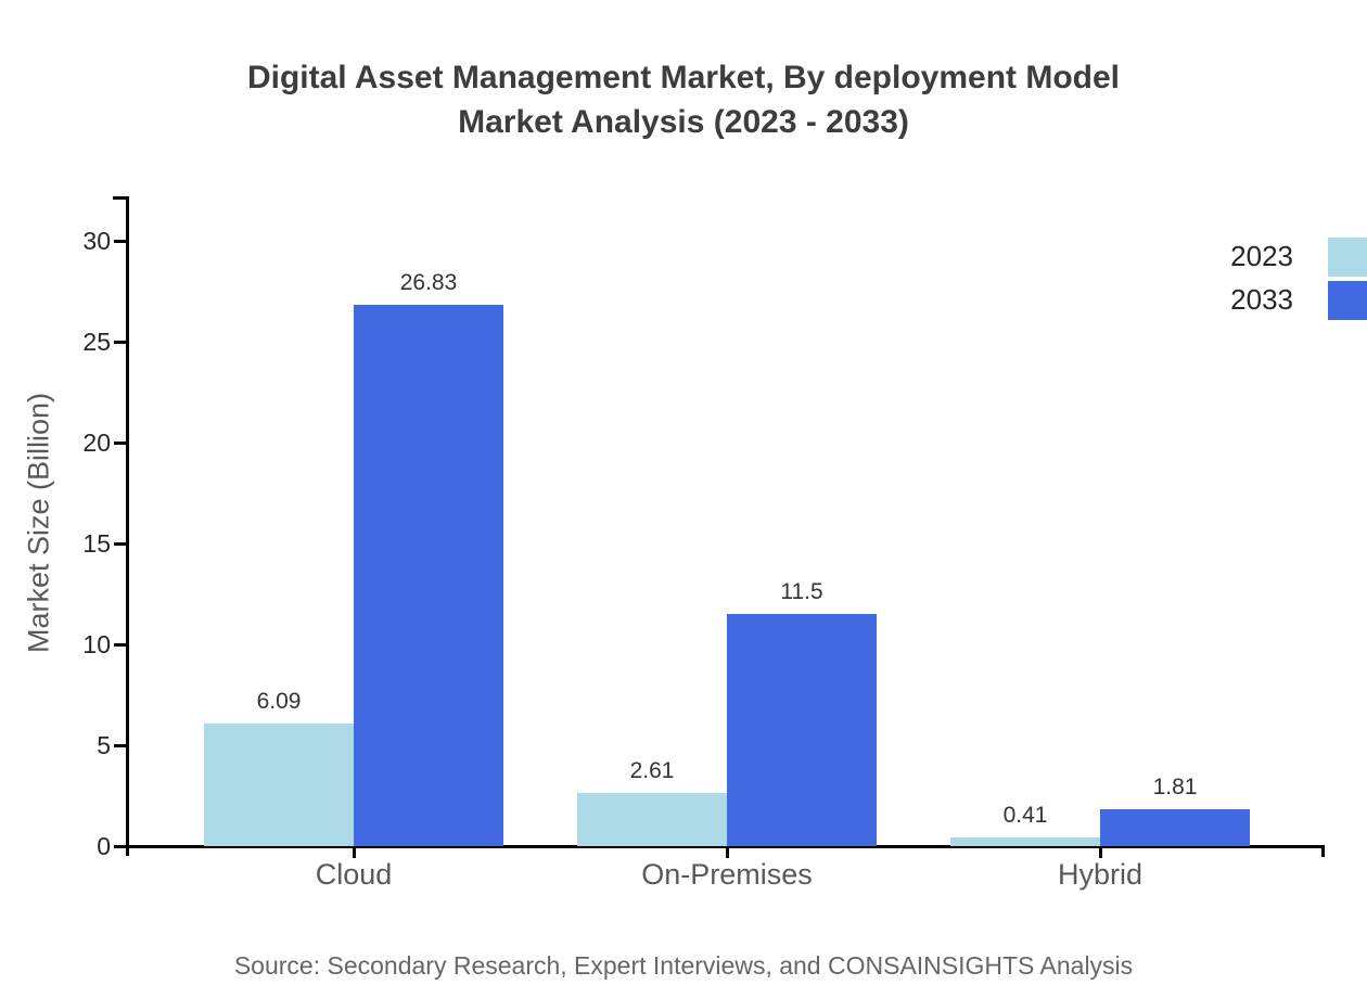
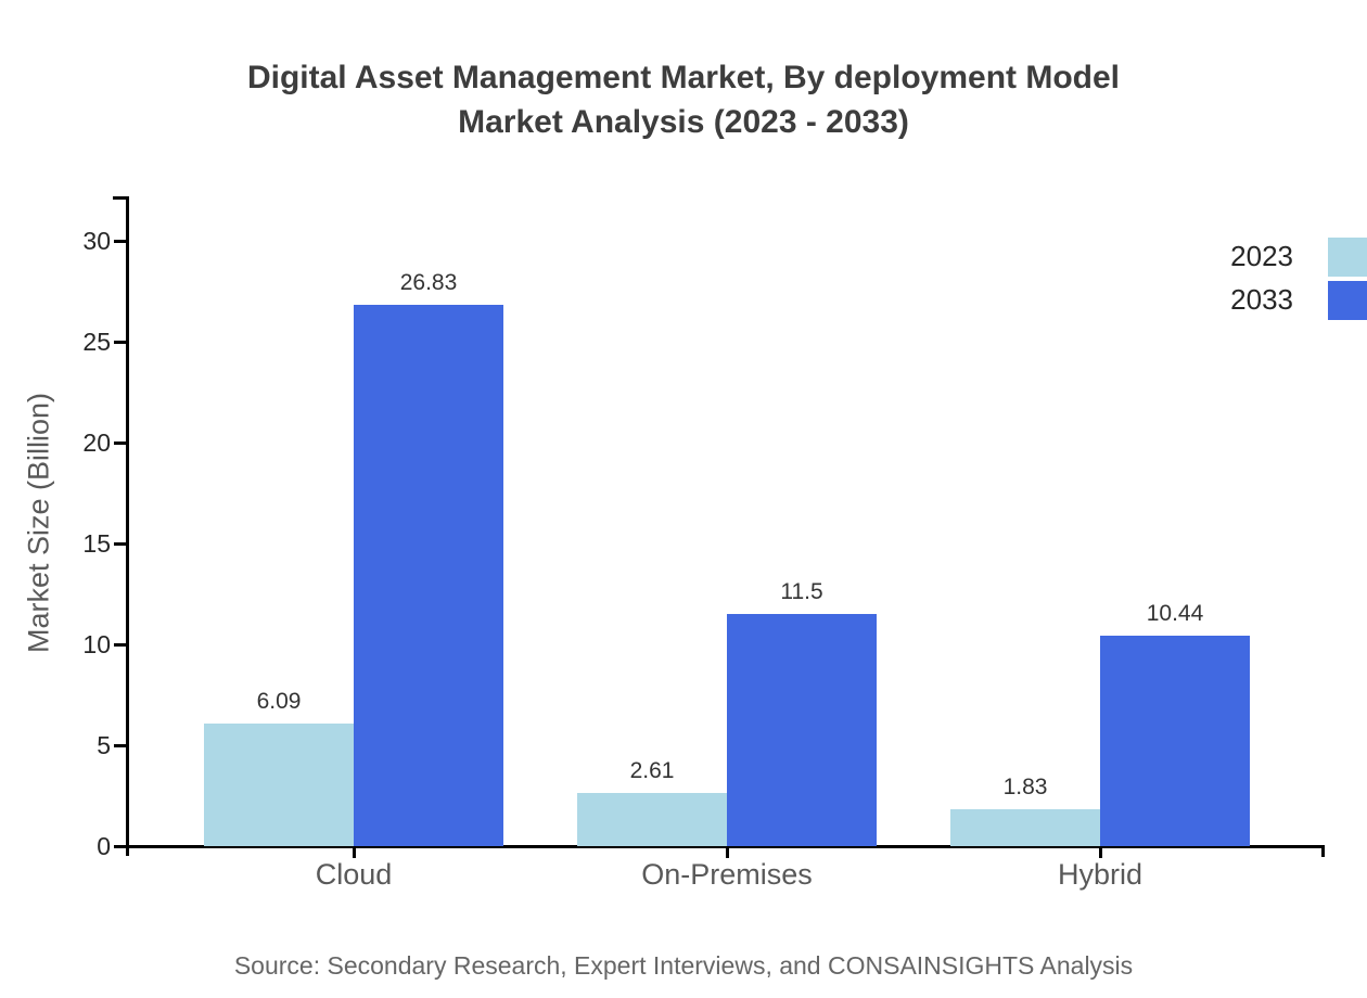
2023/Hybrid: 0.41 -> 1.83
2033/Hybrid: 1.81 -> 10.44
